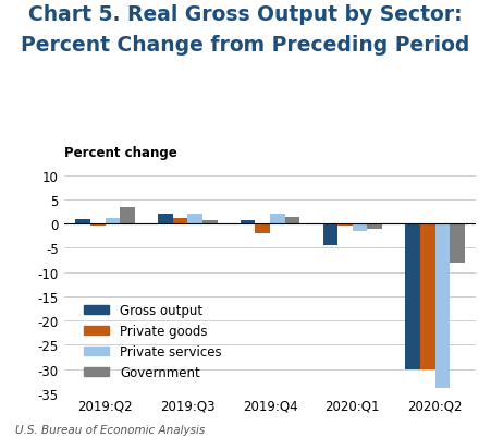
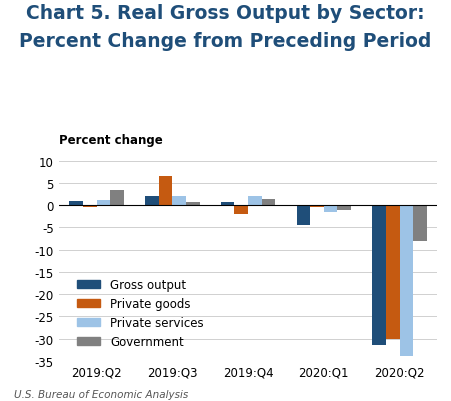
Private goods/2019:Q3: 1.2 -> 6.5
Gross output/2020:Q2: -30.0 -> -31.5
